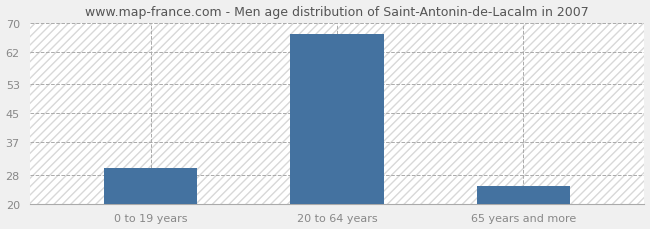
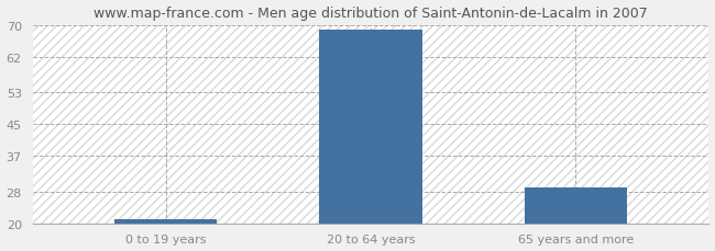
0 to 19 years: 30 -> 21
20 to 64 years: 67 -> 69
65 years and more: 25 -> 29
